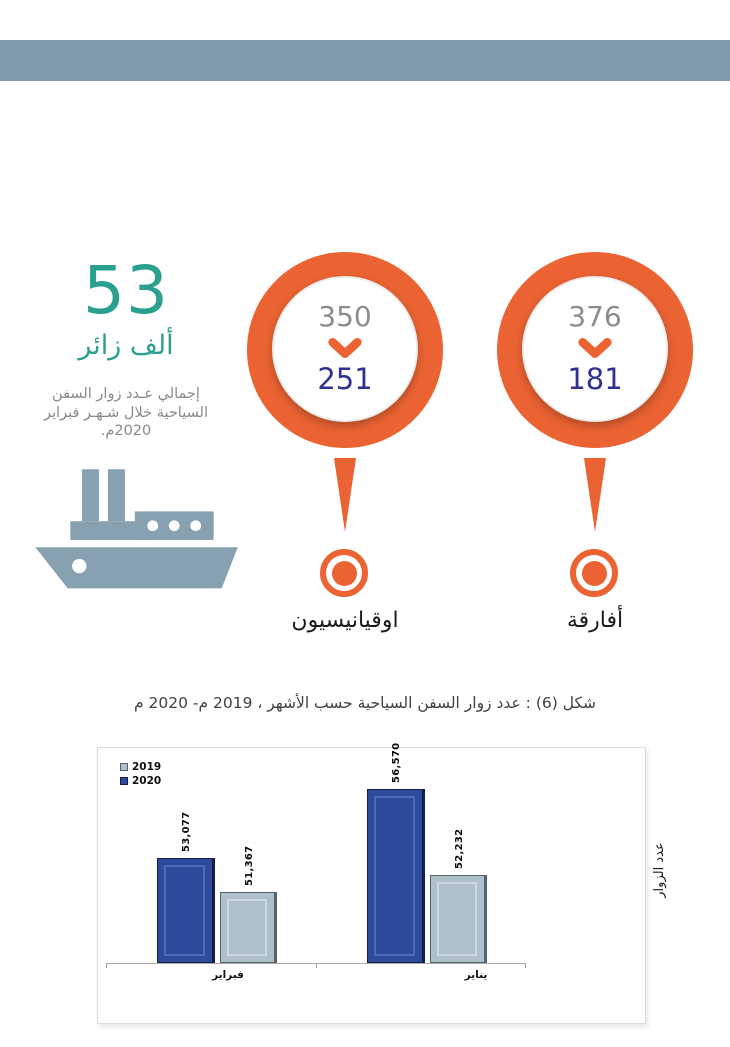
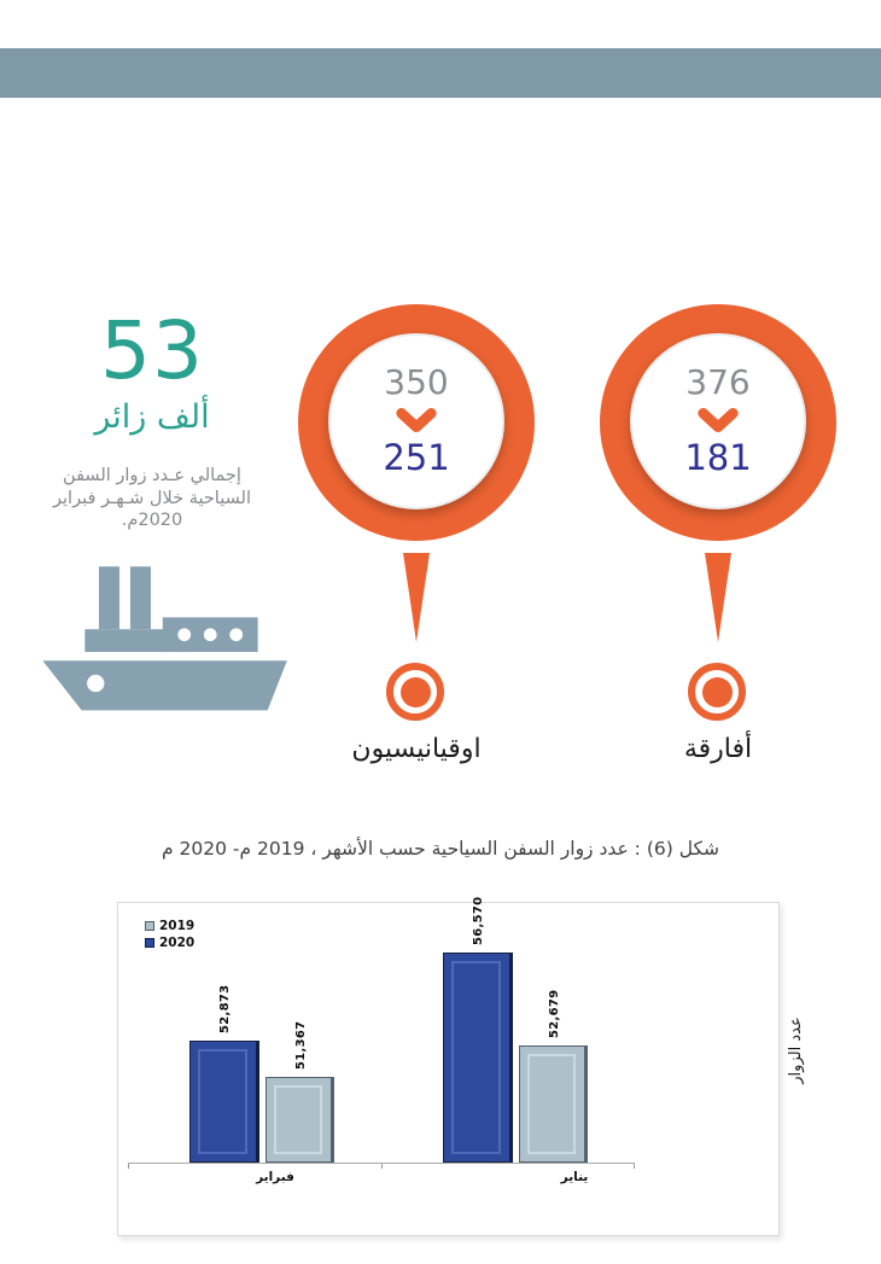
2020/فبراير: 53,077 -> 52,873
2019/يناير: 52,232 -> 52,679
